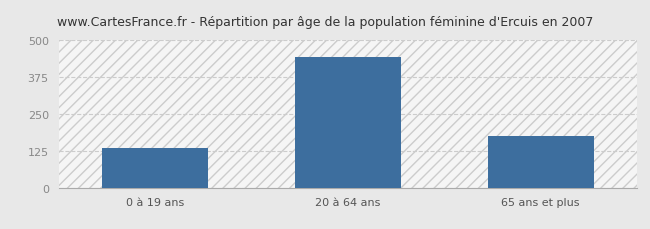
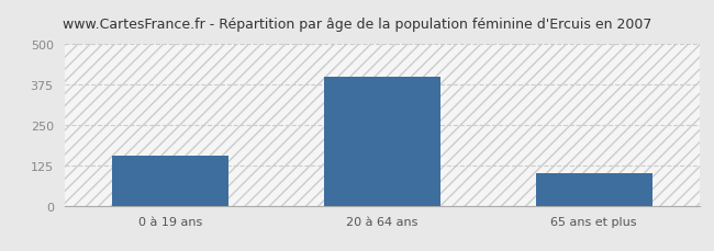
0 à 19 ans: 135 -> 155
20 à 64 ans: 445 -> 400
65 ans et plus: 175 -> 100
